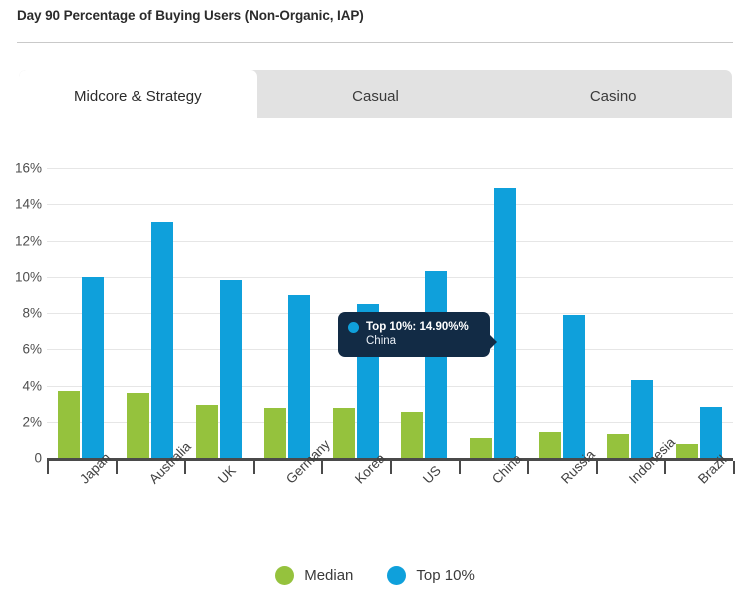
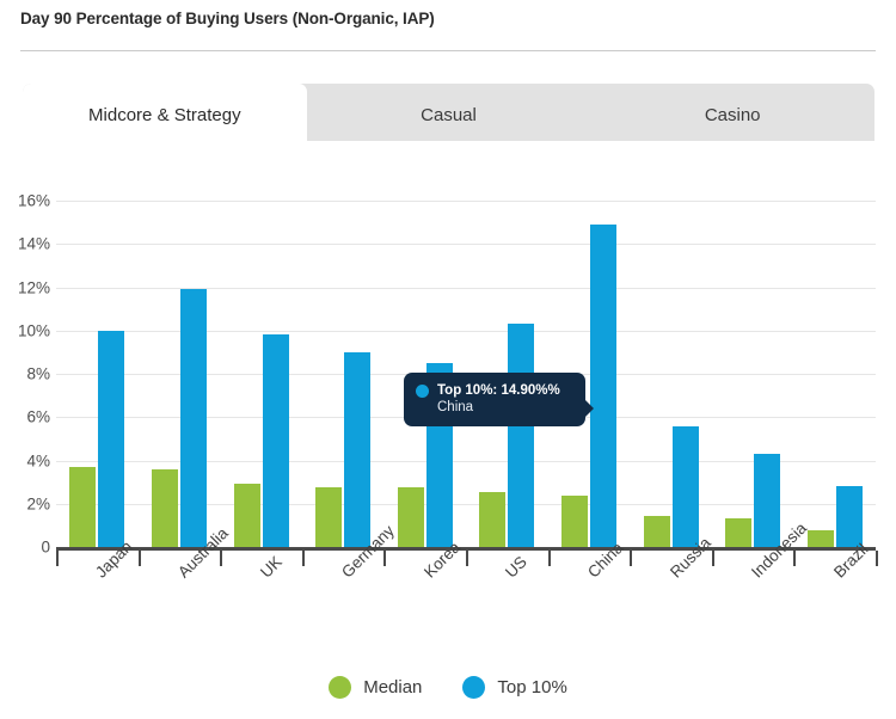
Top 10%/Australia: 13.0% -> 11.9%
Median/China: 1.1% -> 2.4%
Top 10%/Russia: 7.9% -> 5.6%
